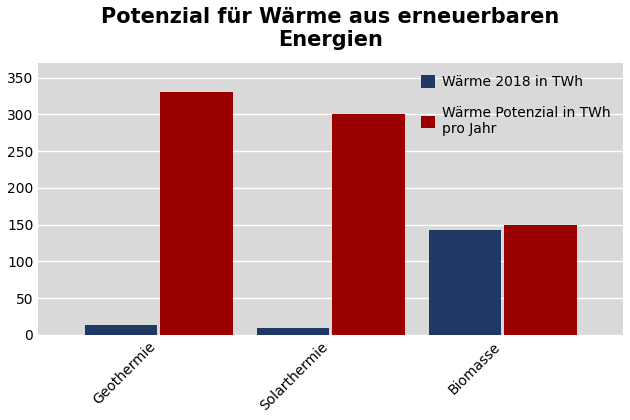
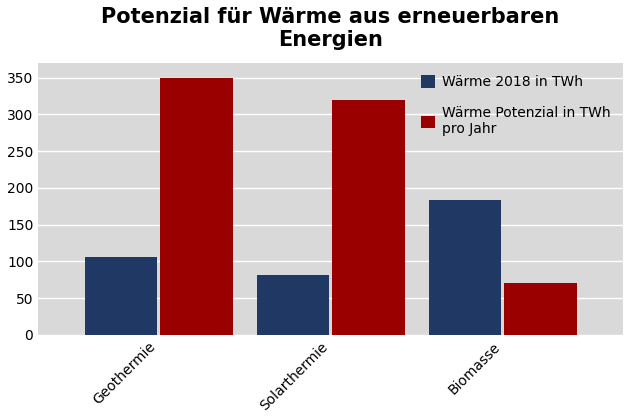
Wärme 2018 in TWh/Geothermie: 14 -> 106
Wärme Potenzial in TWh pro Jahr/Geothermie: 330 -> 350
Wärme 2018 in TWh/Solarthermie: 9 -> 82
Wärme Potenzial in TWh pro Jahr/Solarthermie: 300 -> 320
Wärme 2018 in TWh/Biomasse: 143 -> 184
Wärme Potenzial in TWh pro Jahr/Biomasse: 150 -> 70
